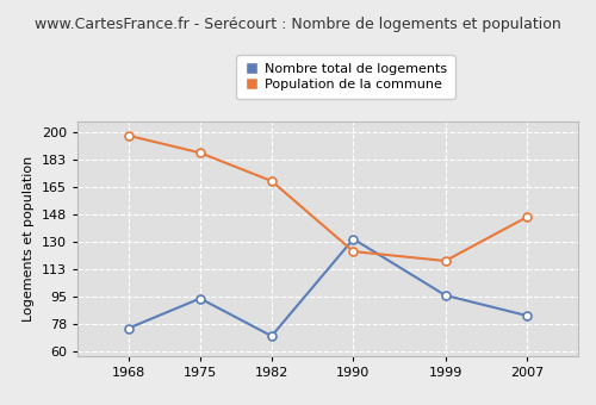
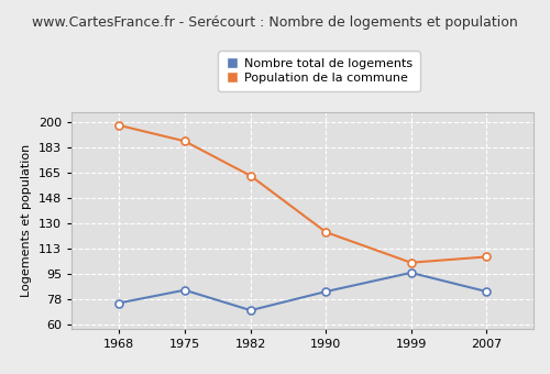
Nombre total de logements/1975: 94 -> 84
Population de la commune/1982: 169 -> 163
Nombre total de logements/1990: 132 -> 83
Population de la commune/1999: 118 -> 103
Population de la commune/2007: 146 -> 107
